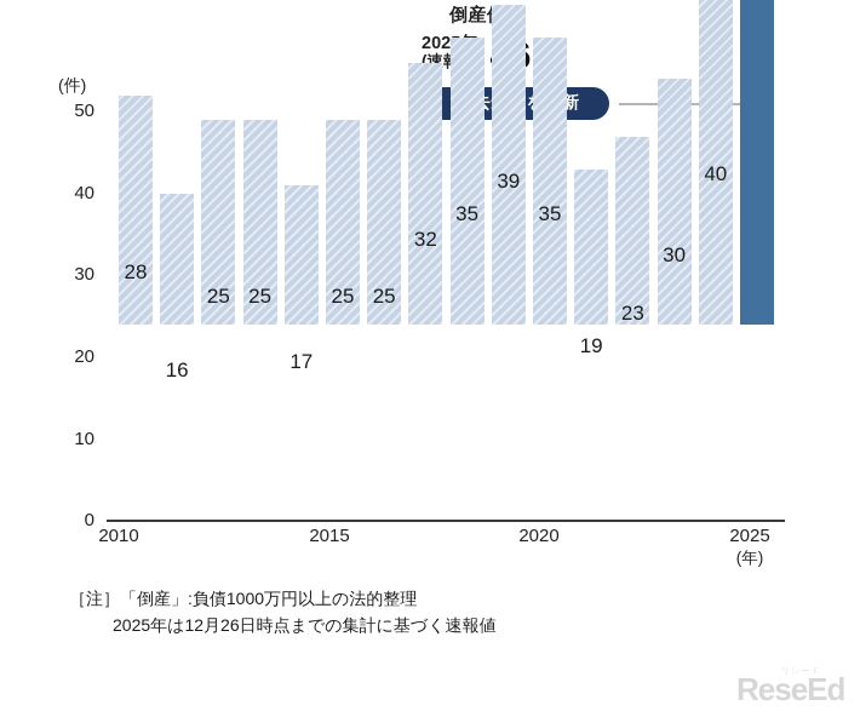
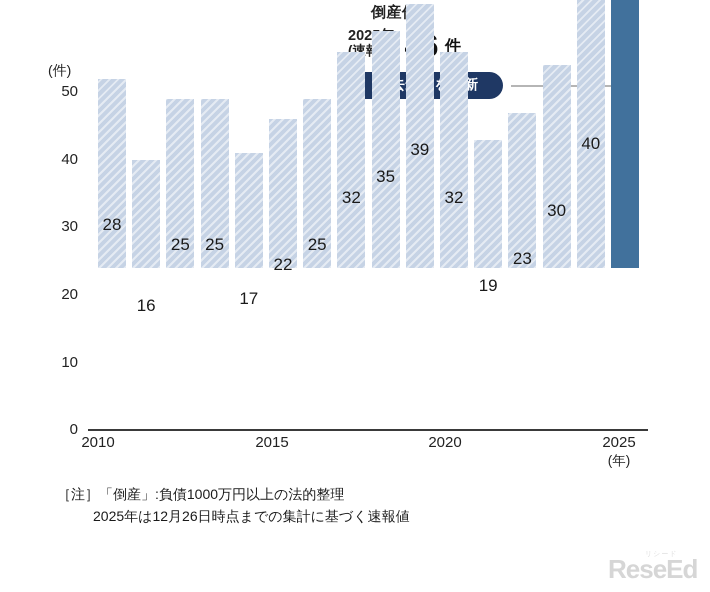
2015: 25 -> 22
2020: 35 -> 32
